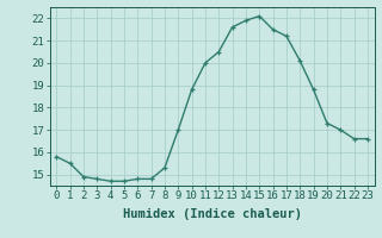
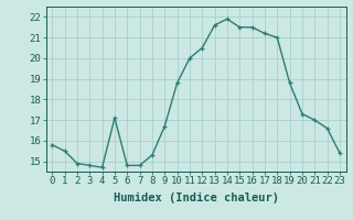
5: 14.7 -> 17.1
9: 17.0 -> 16.7
15: 22.1 -> 21.5
18: 20.1 -> 21.0
23: 16.6 -> 15.4
